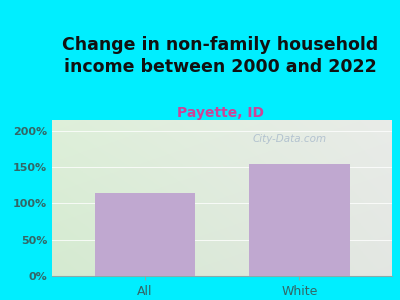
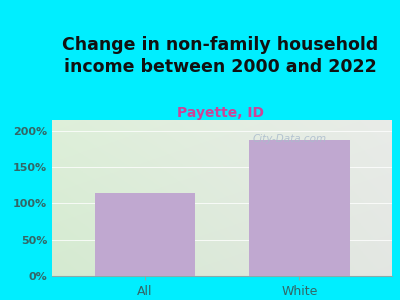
White: 155% -> 188%
